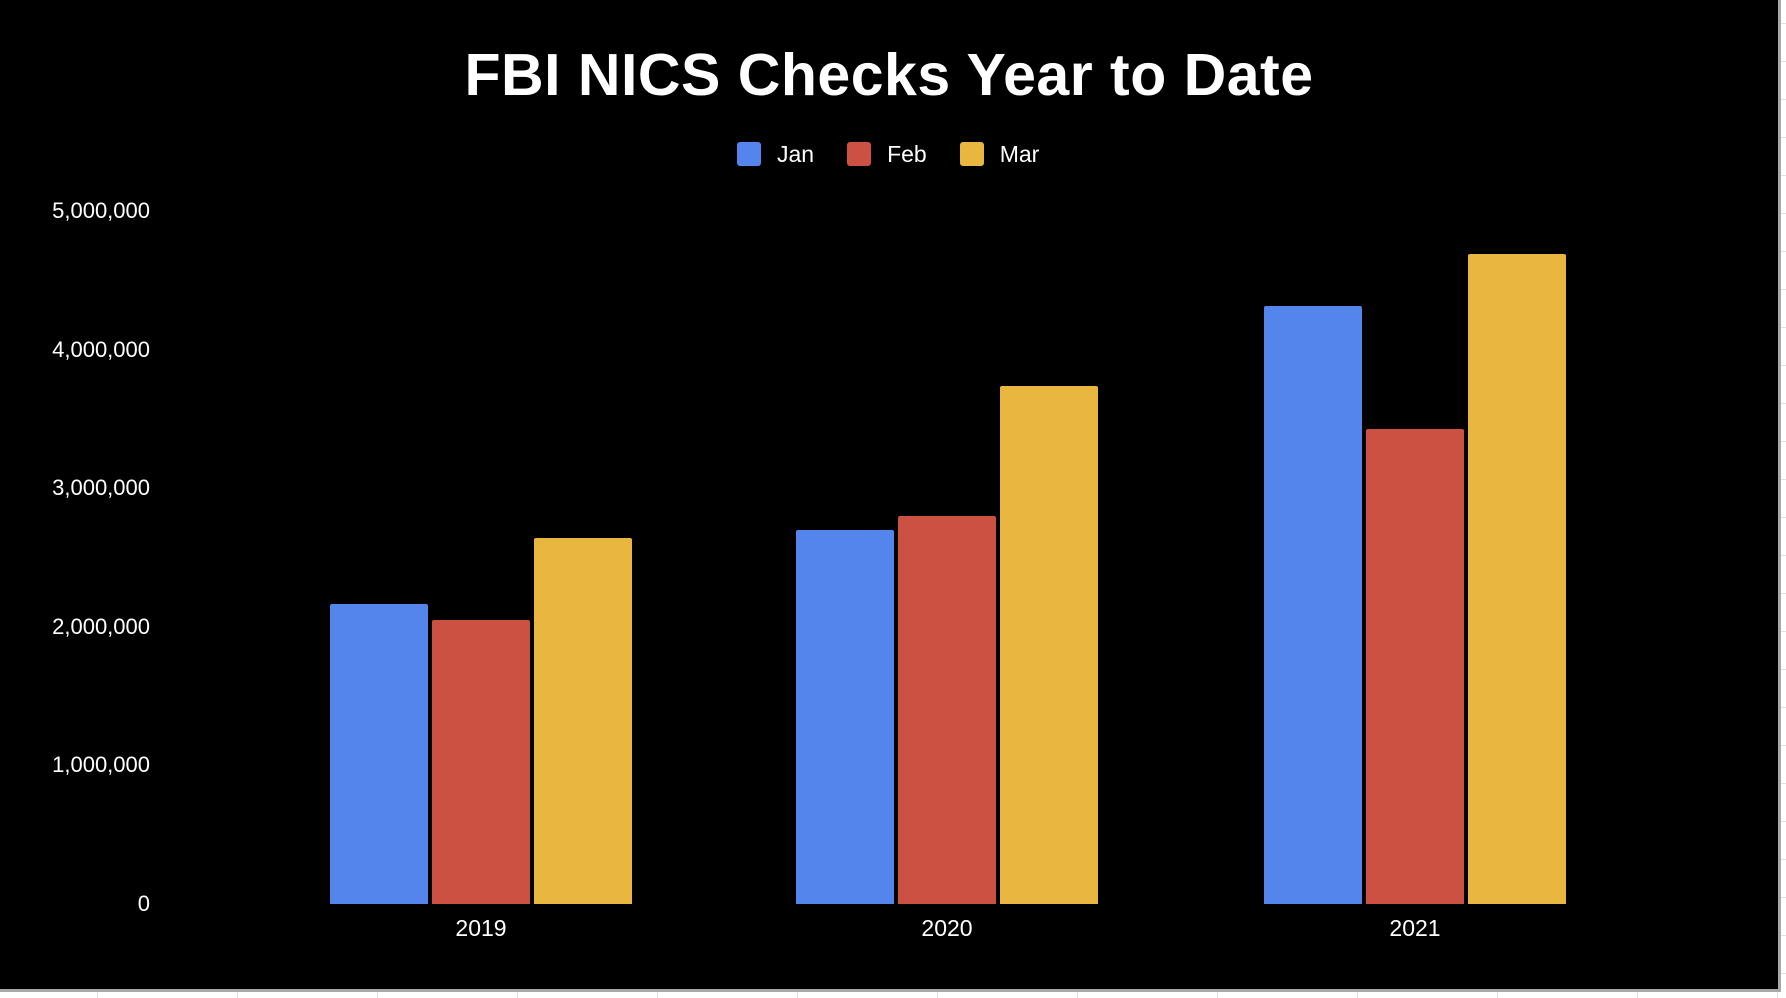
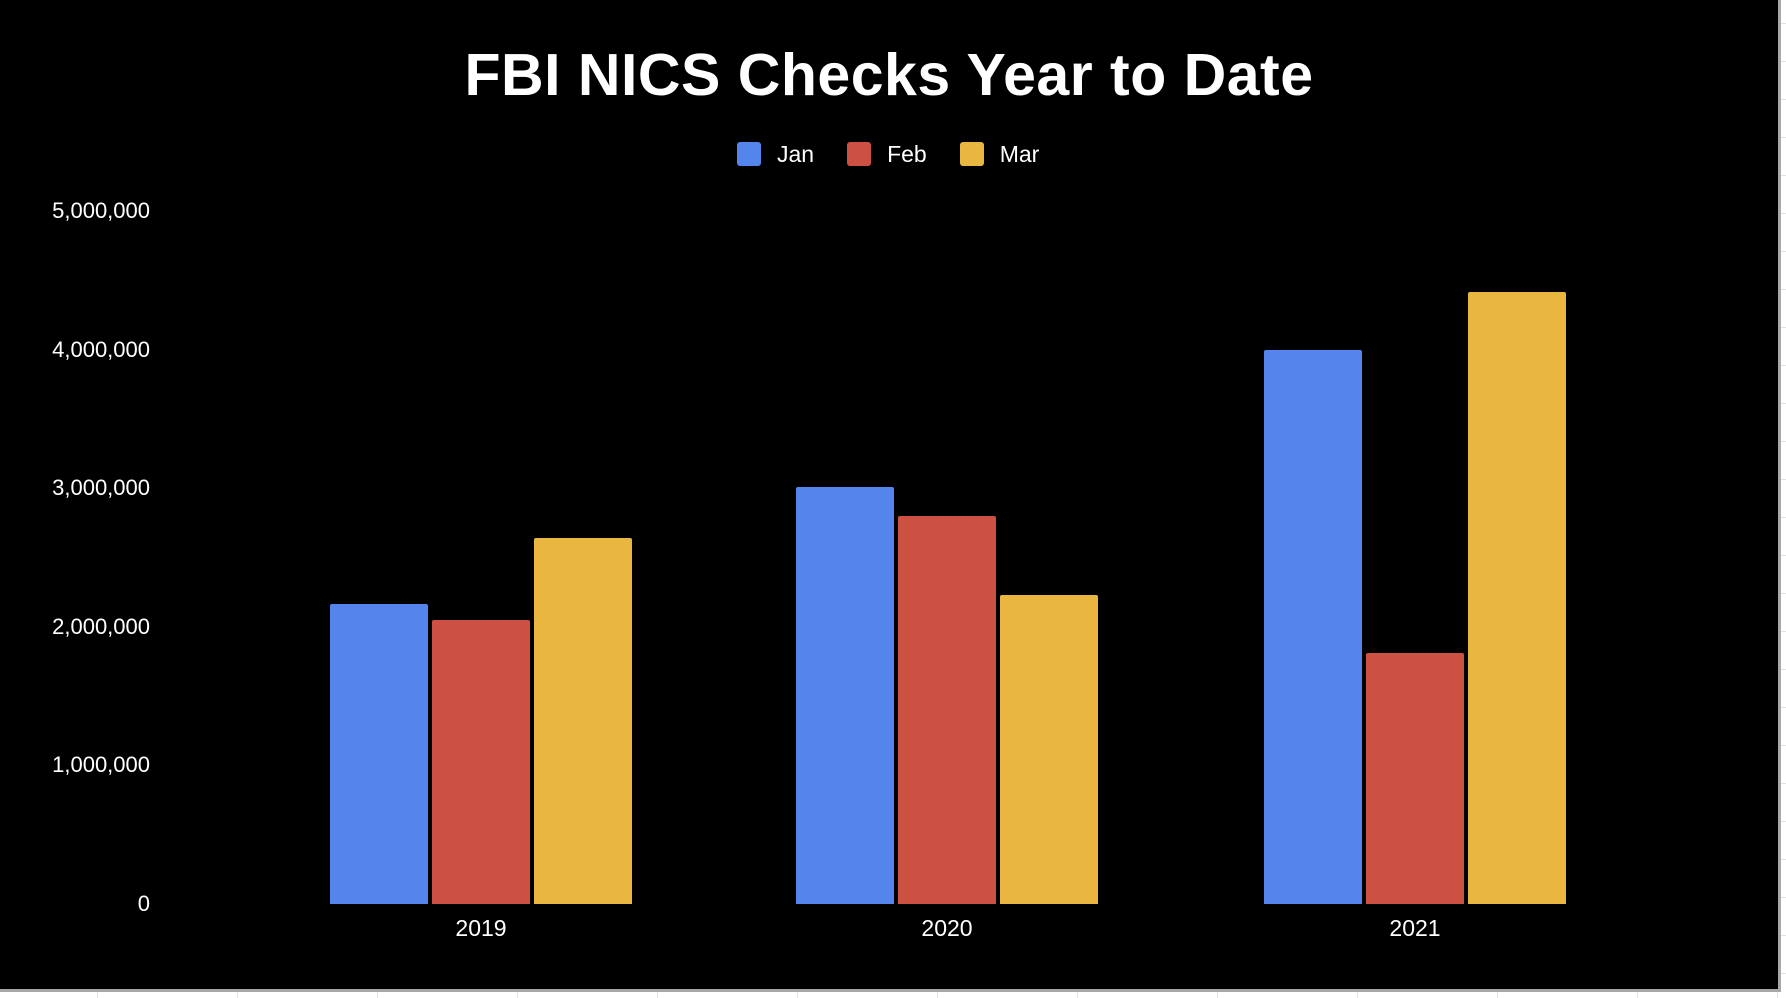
Jan/2020: 2700000 -> 3010000
Mar/2020: 3740000 -> 2230000
Jan/2021: 4320000 -> 4000000
Feb/2021: 3430000 -> 1810000
Mar/2021: 4690000 -> 4420000
